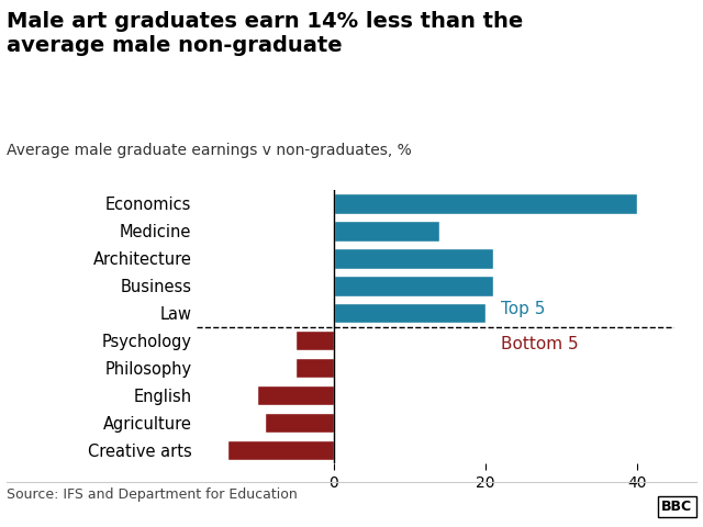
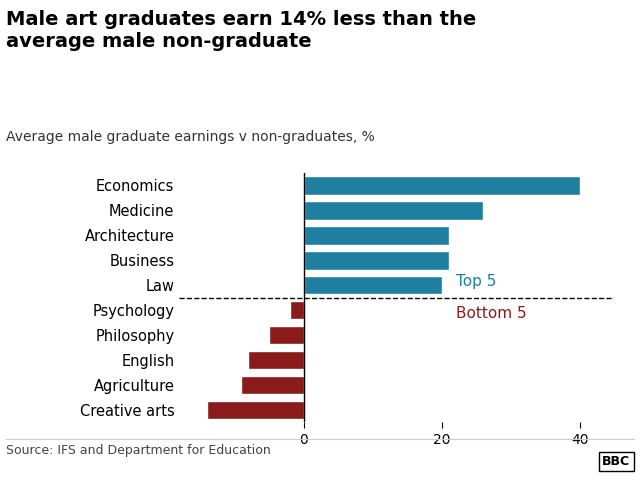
Medicine: 14 -> 26
Psychology: -5 -> -2
English: -10 -> -8
